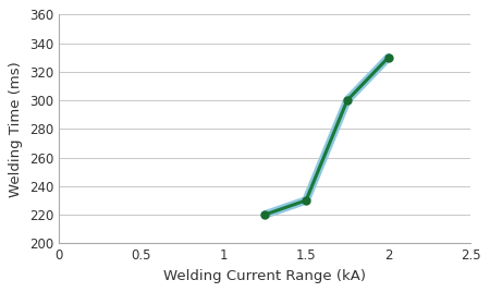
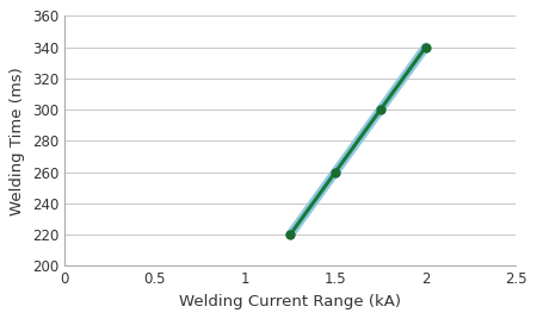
1.5: 230 -> 260
2: 330 -> 340
